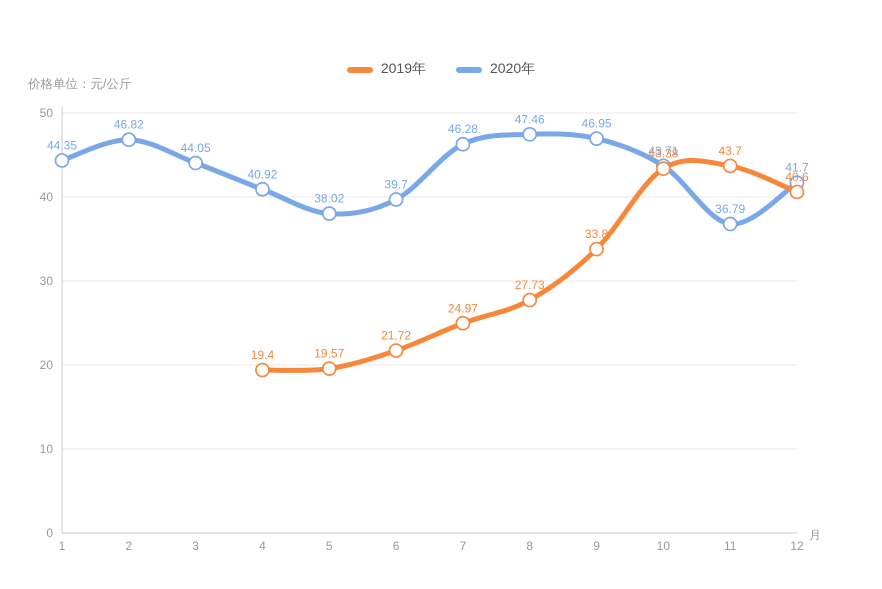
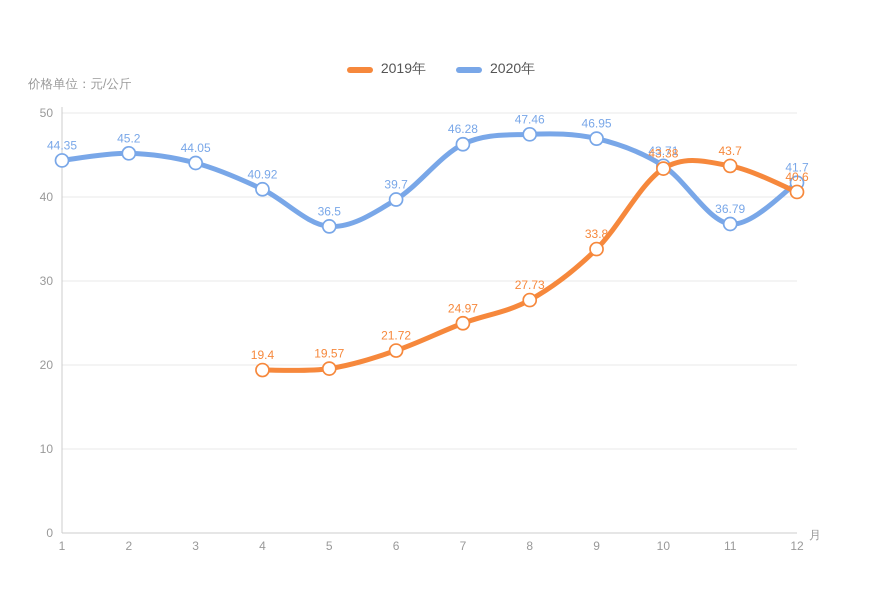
2020年/2: 46.82 -> 45.2
2020年/5: 38.02 -> 36.5
